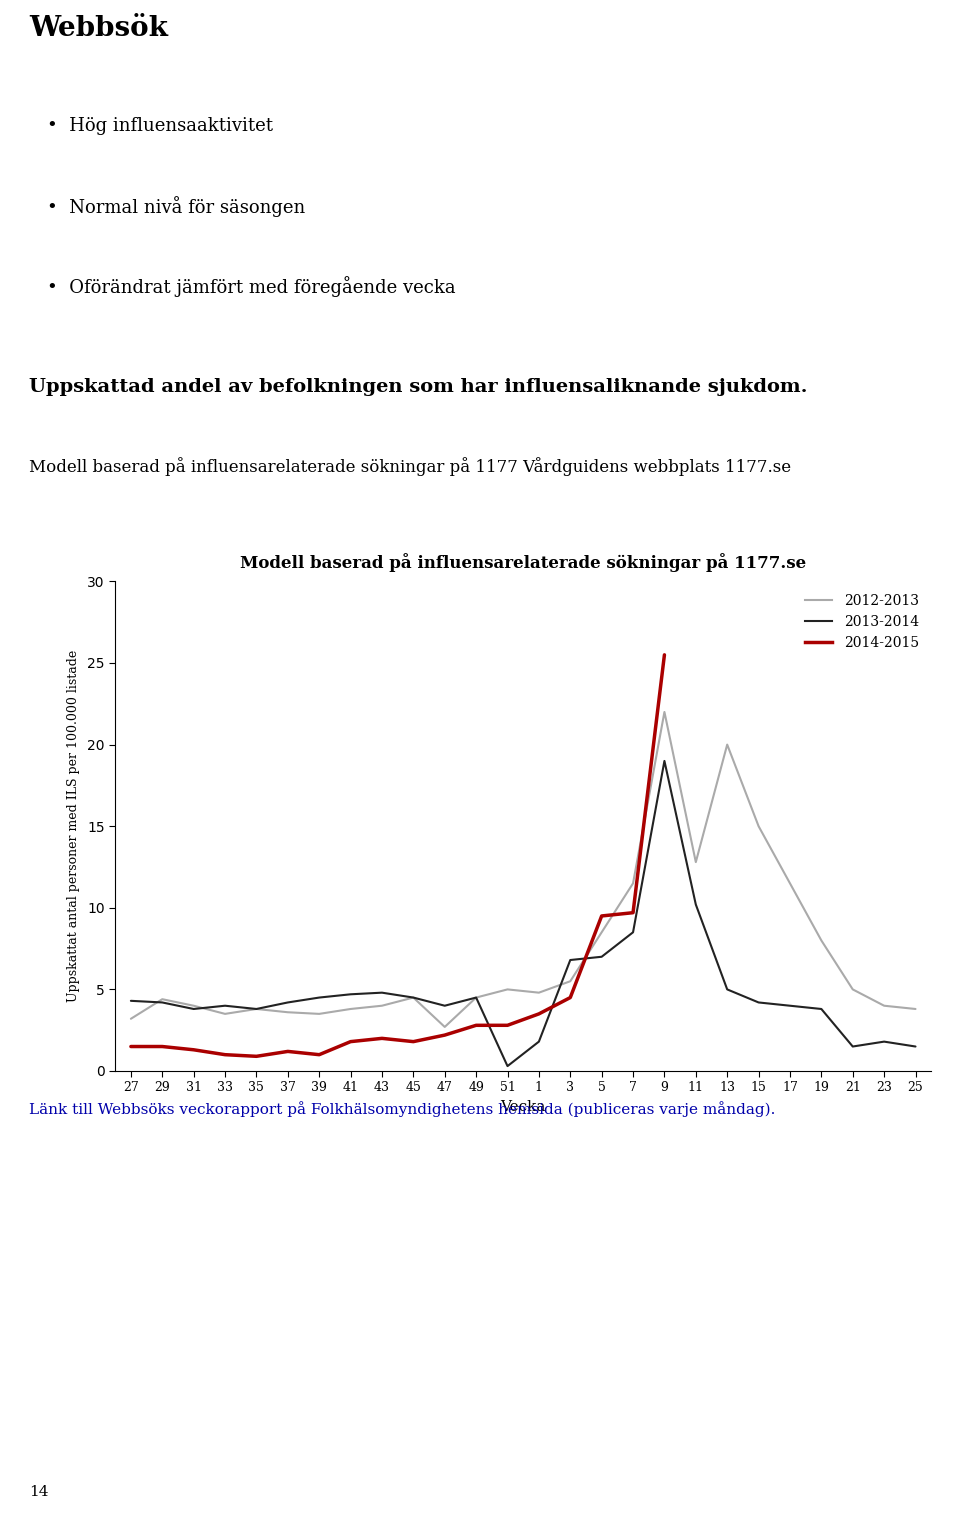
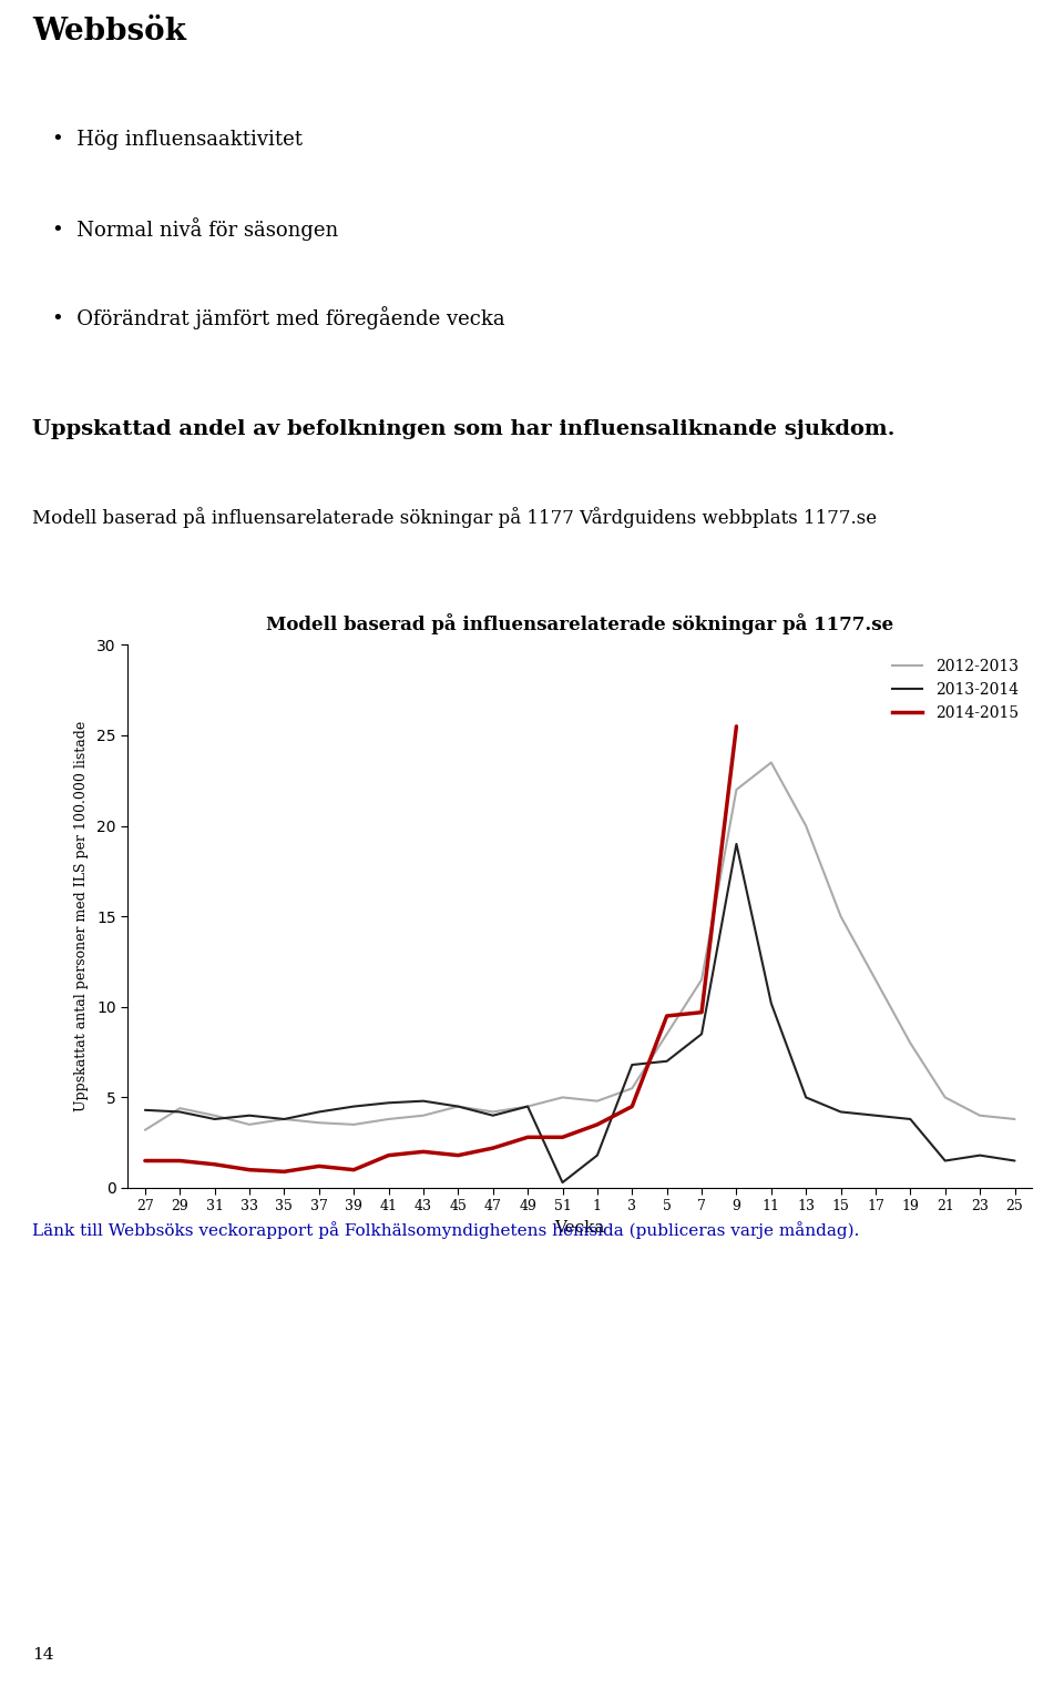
2012-2013/47: 2.7 -> 4.2
2012-2013/11: 12.8 -> 23.5
